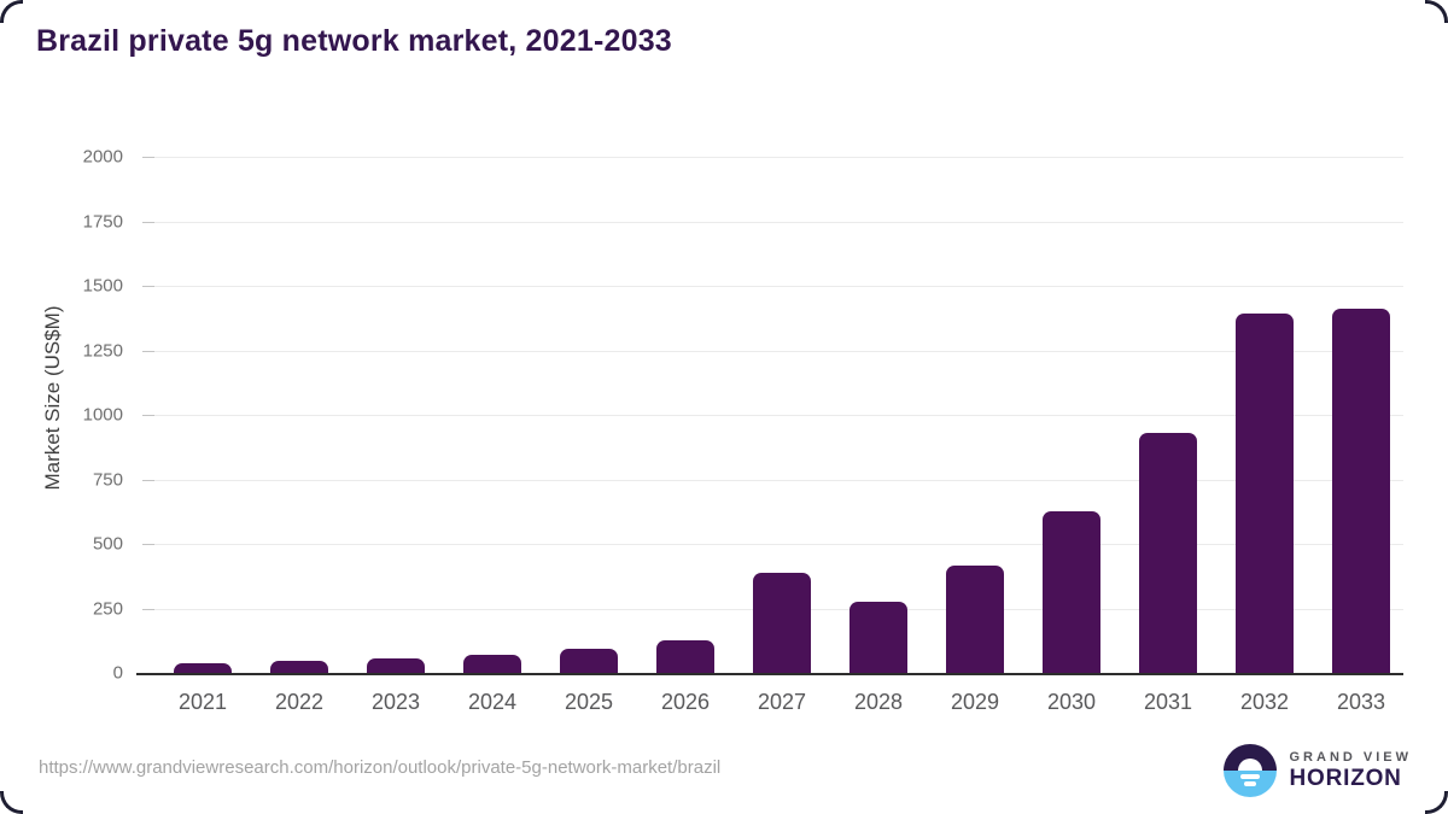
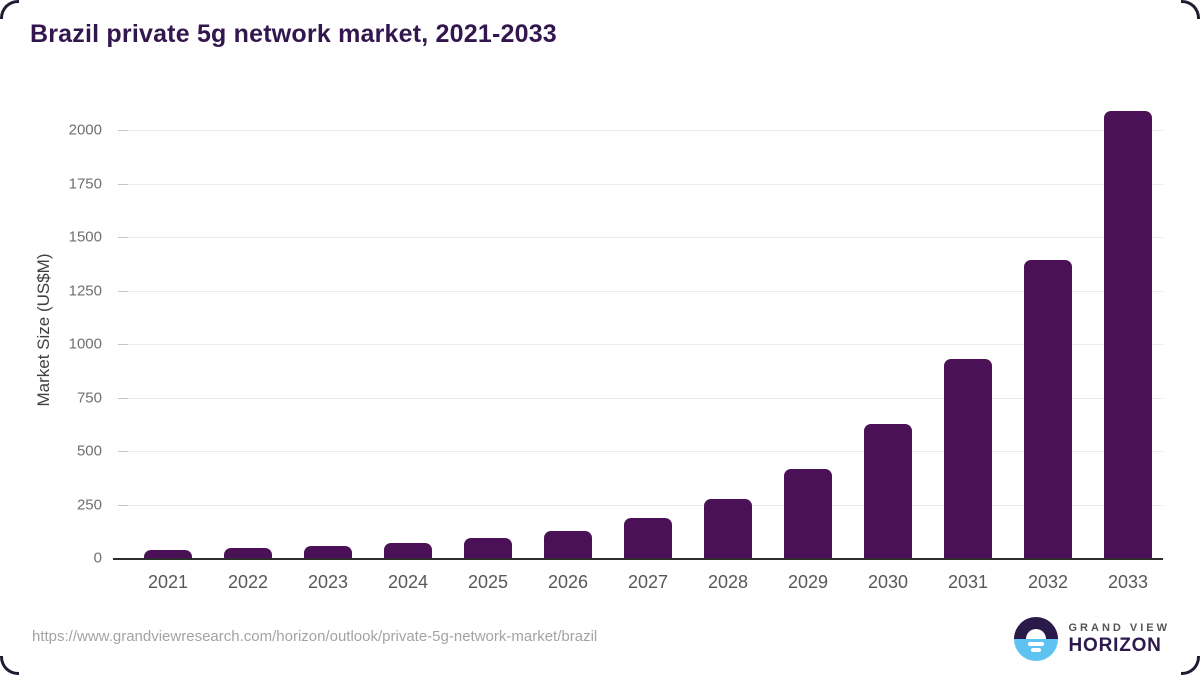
2027: 390 -> 190
2033: 1410 -> 2090
